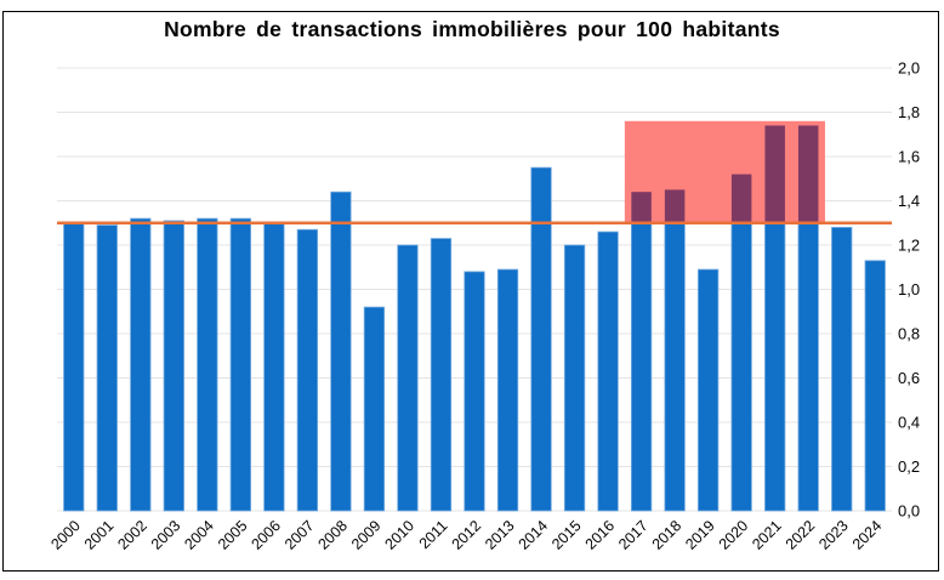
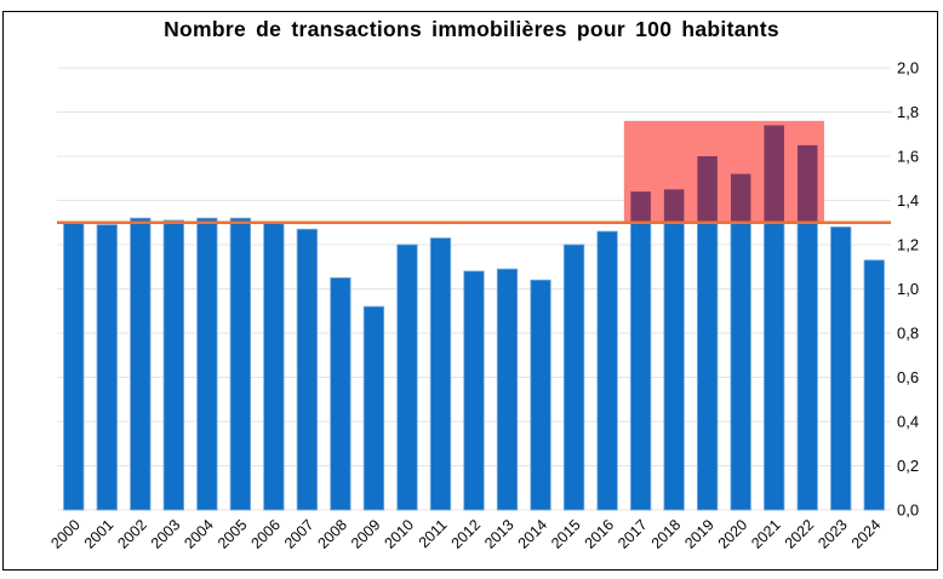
2008: 1,44 -> 1,05
2014: 1,55 -> 1,04
2019: 1,09 -> 1,60
2022: 1,74 -> 1,65
